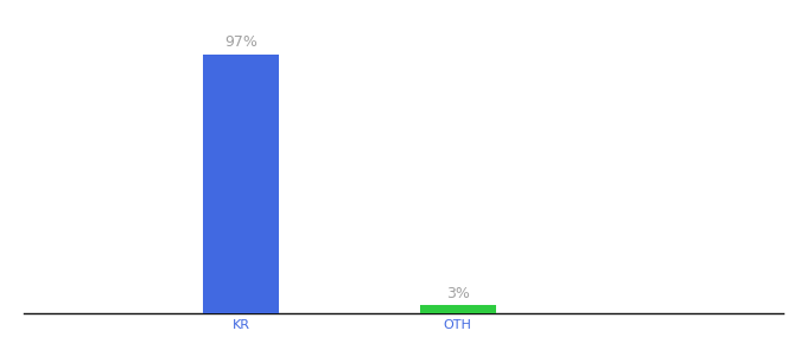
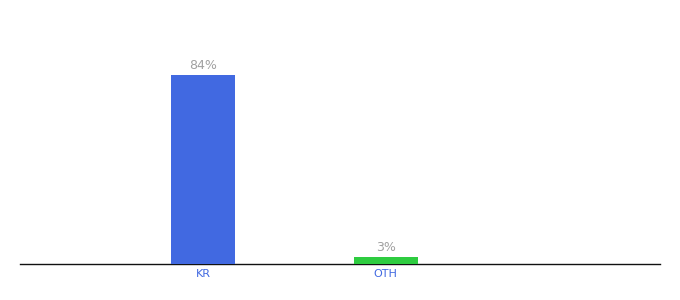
KR: 97% -> 84%
